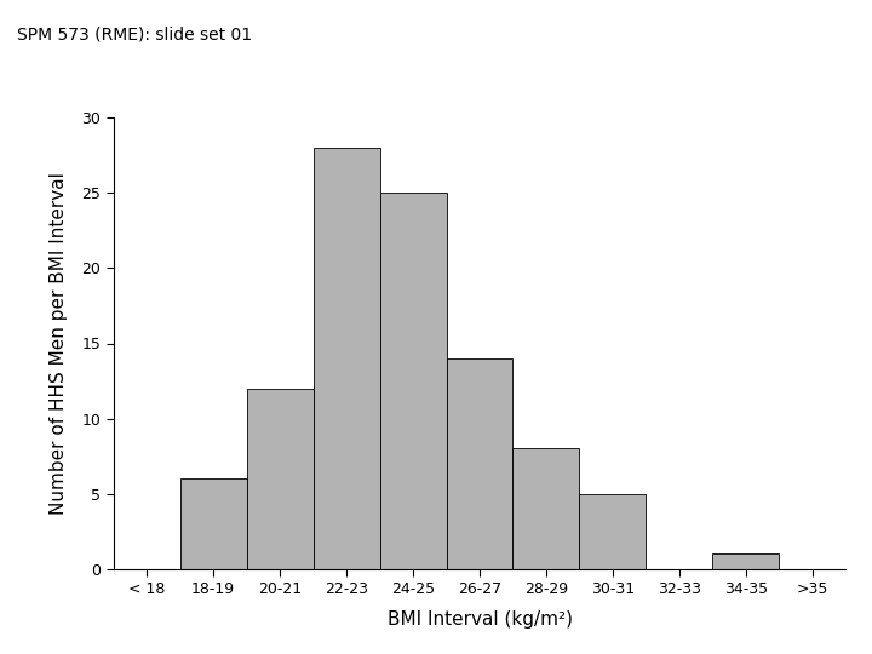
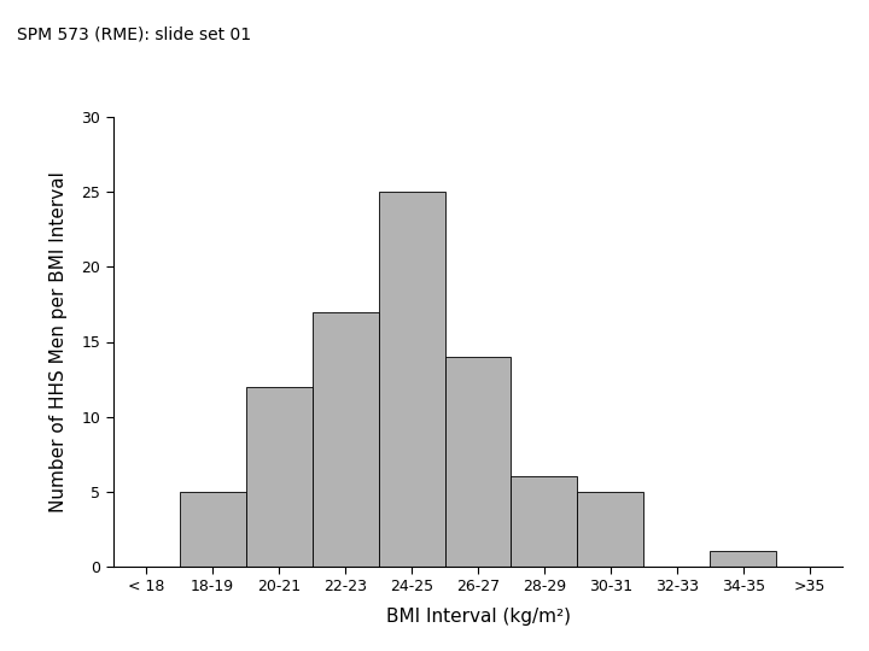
18-19: 6 -> 5
22-23: 28 -> 17
28-29: 8 -> 6
